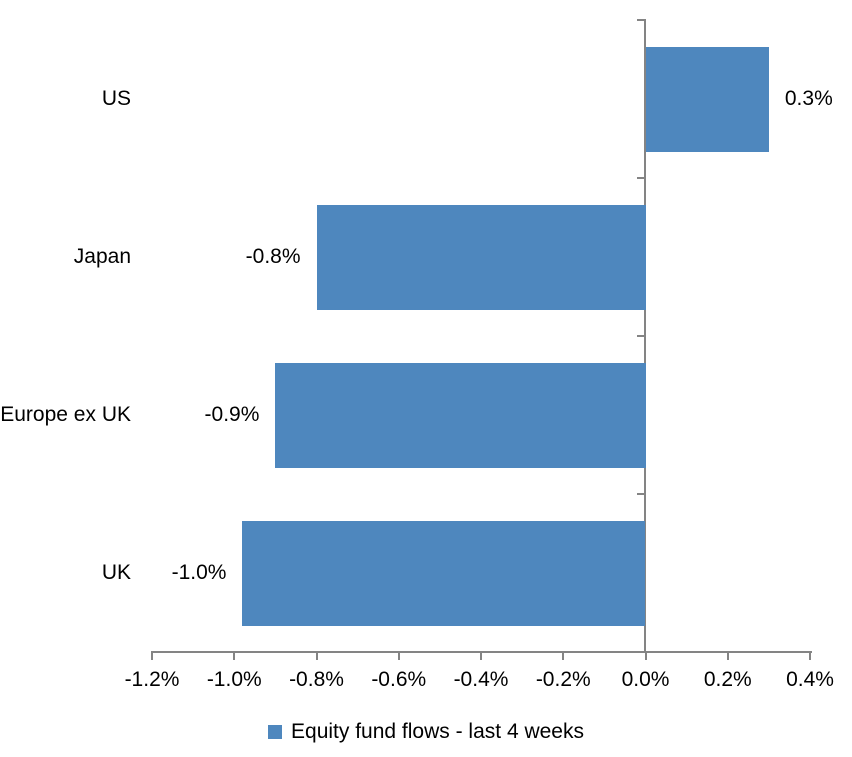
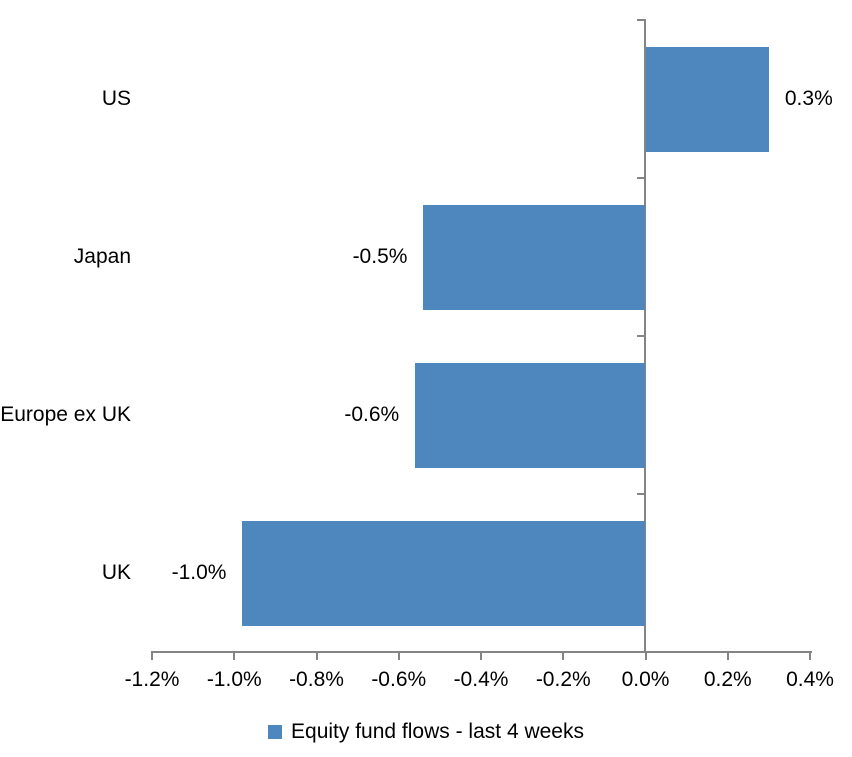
Japan: -0.8% -> -0.5%
Europe ex UK: -0.9% -> -0.6%
